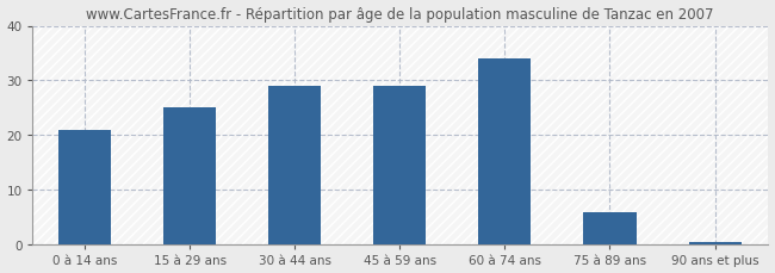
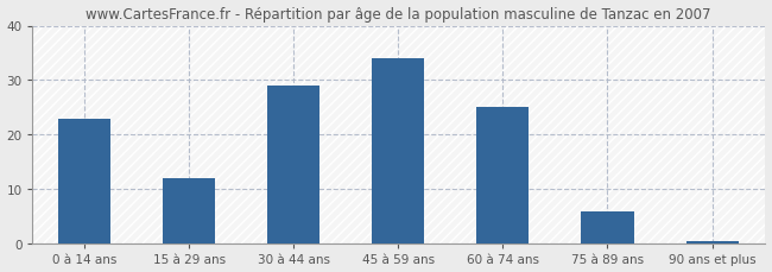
0 à 14 ans: 21.0 -> 23.0
15 à 29 ans: 25.0 -> 12.0
45 à 59 ans: 29.0 -> 34.0
60 à 74 ans: 34.0 -> 25.0
